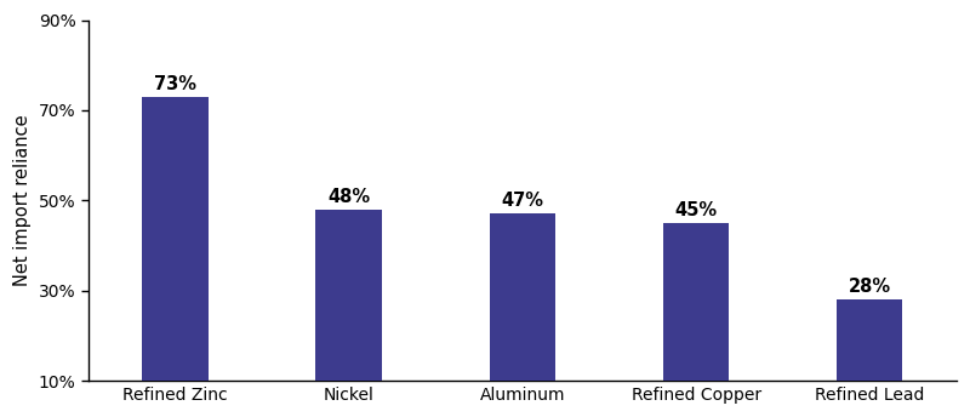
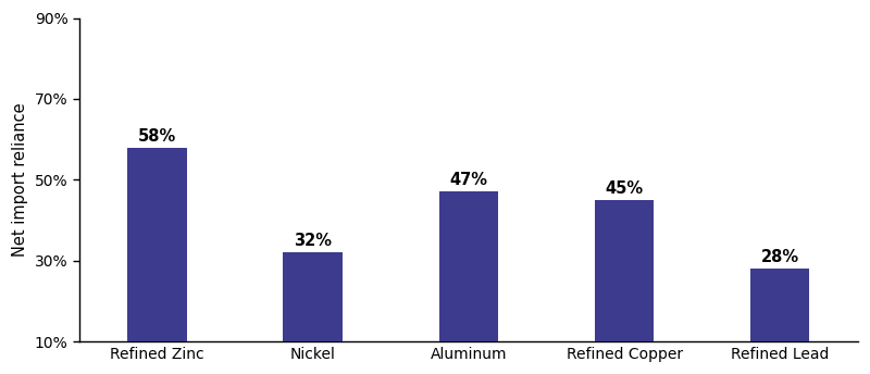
Refined Zinc: 73% -> 58%
Nickel: 48% -> 32%
